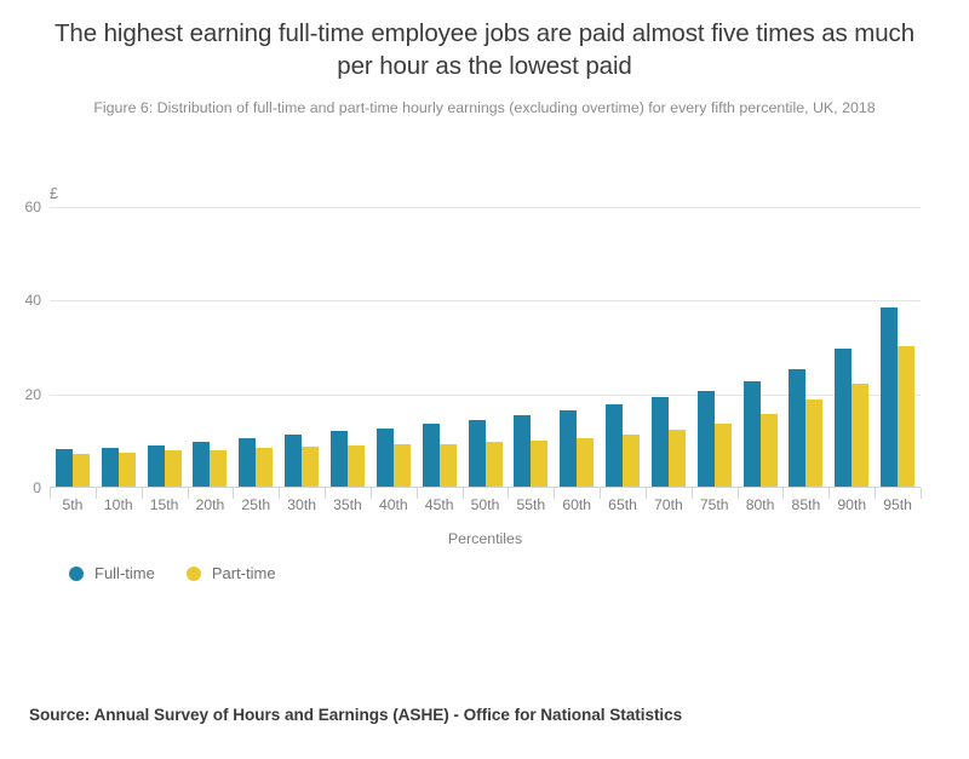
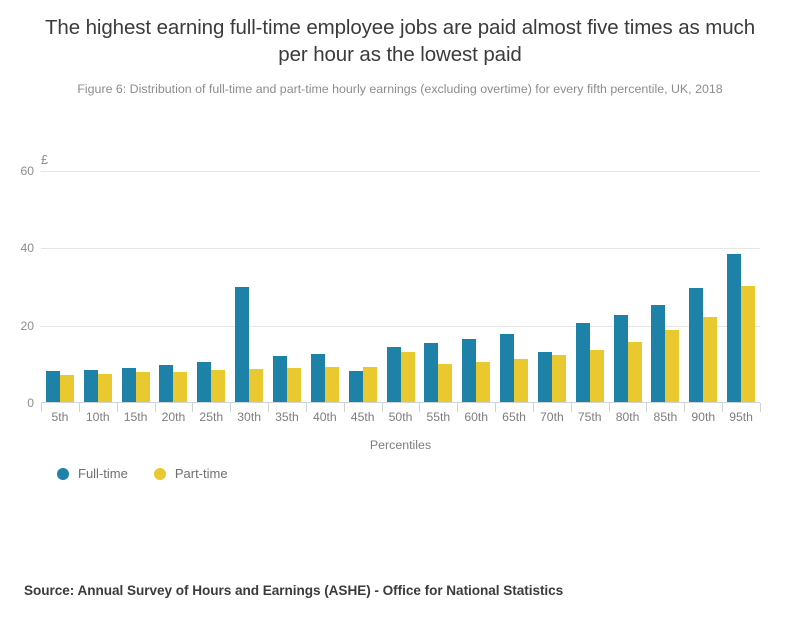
Full-time/30th: 11 -> 30
Full-time/45th: 13 -> 8
Part-time/50th: 10 -> 13
Full-time/70th: 19 -> 13
